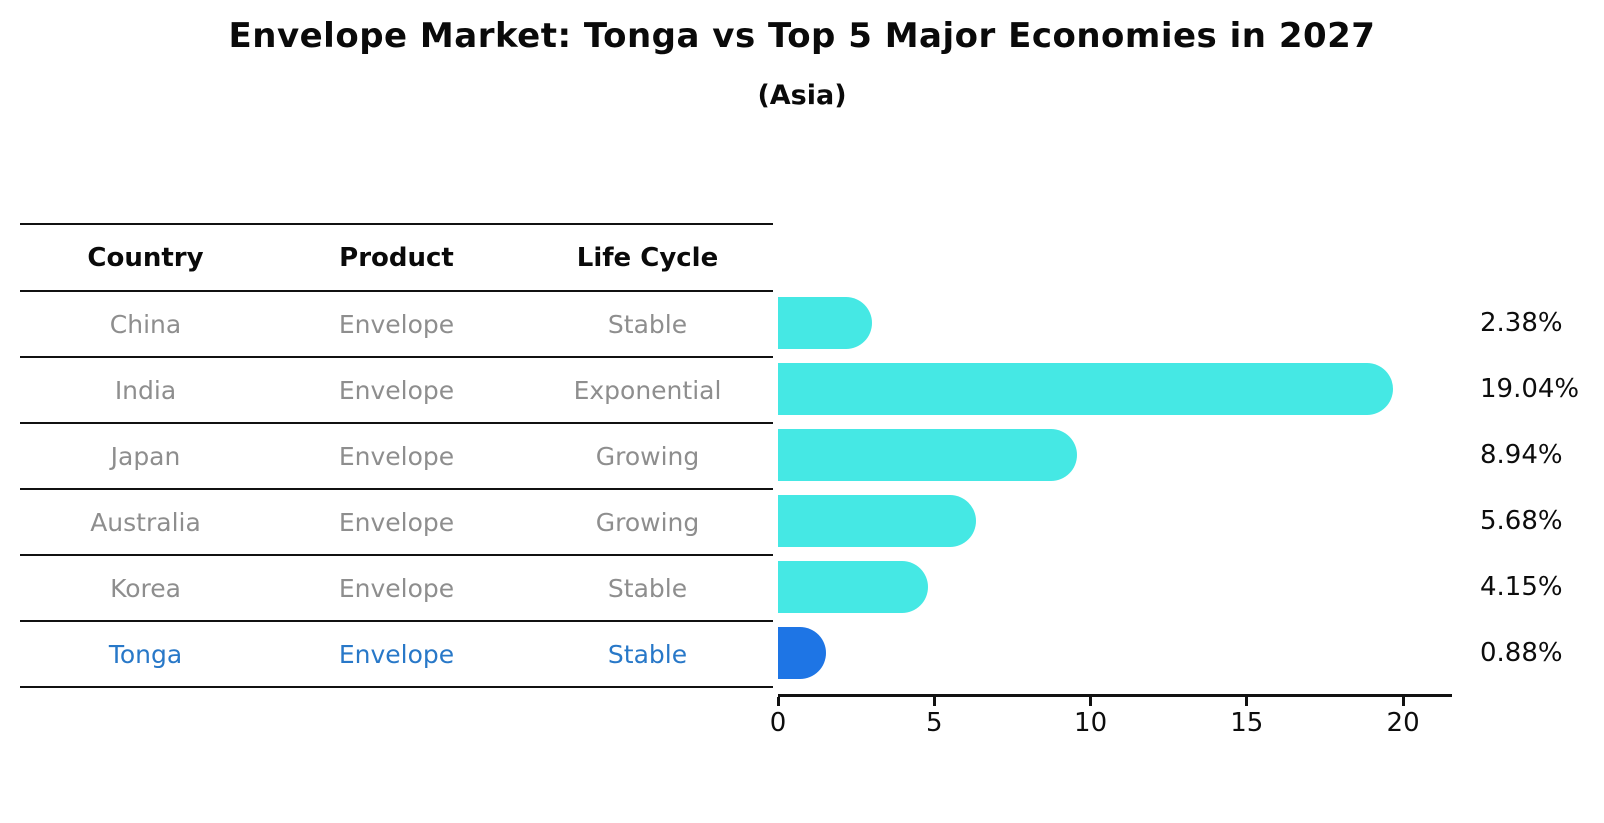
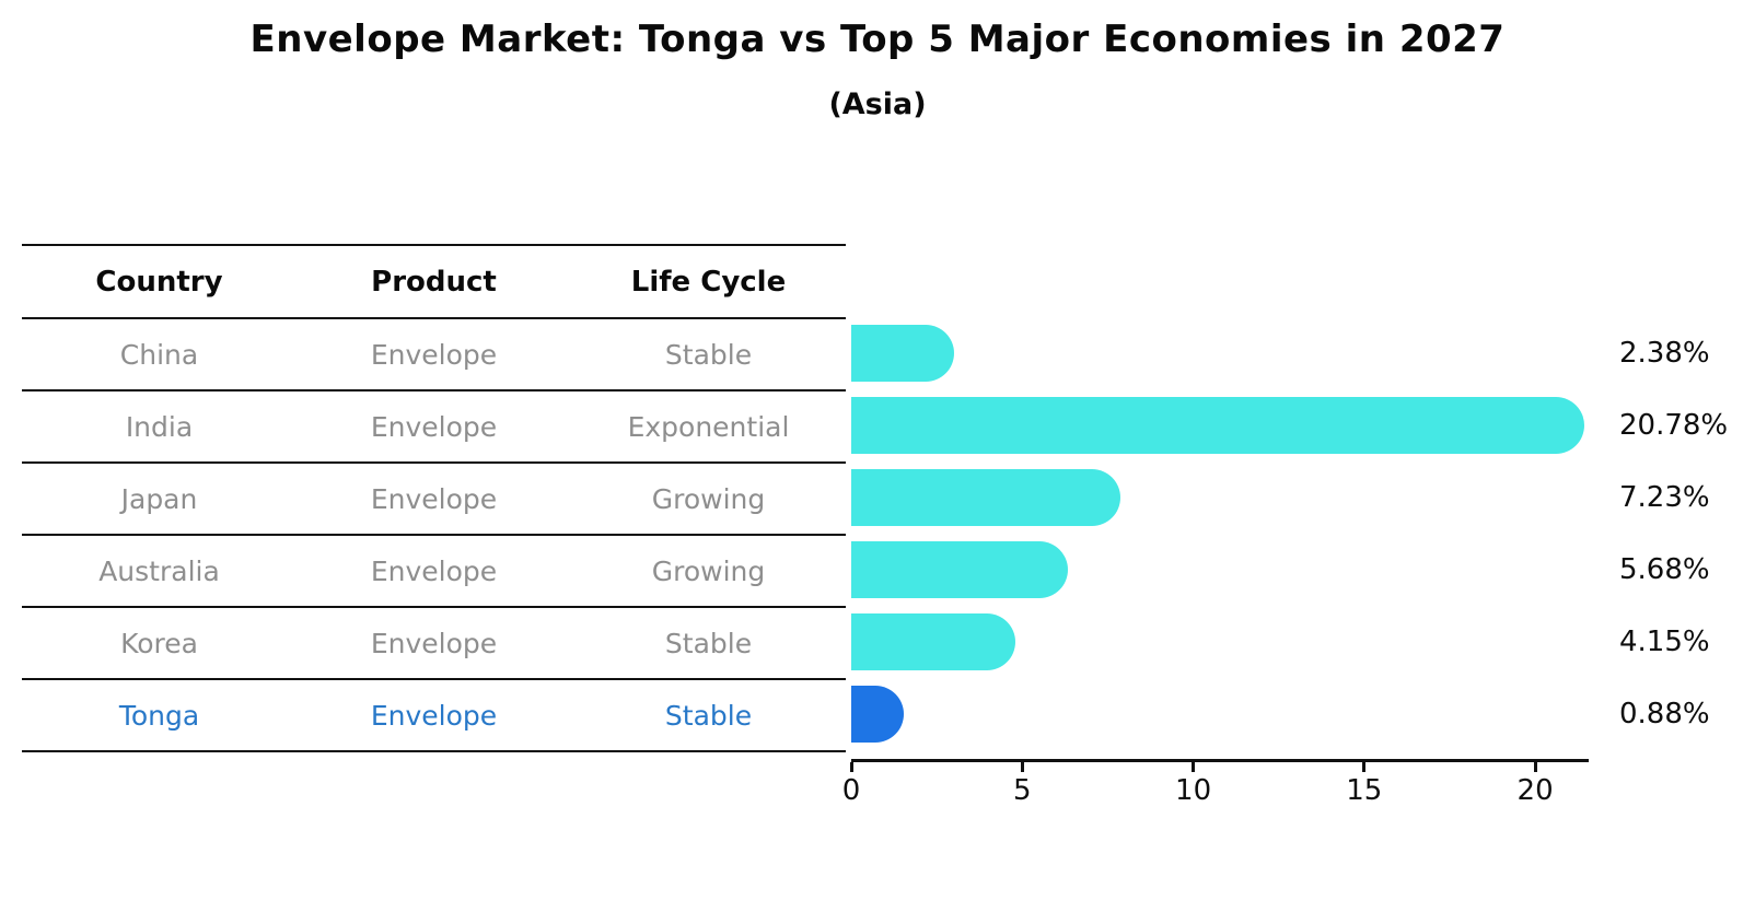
India: 19.04% -> 20.78%
Japan: 8.94% -> 7.23%
